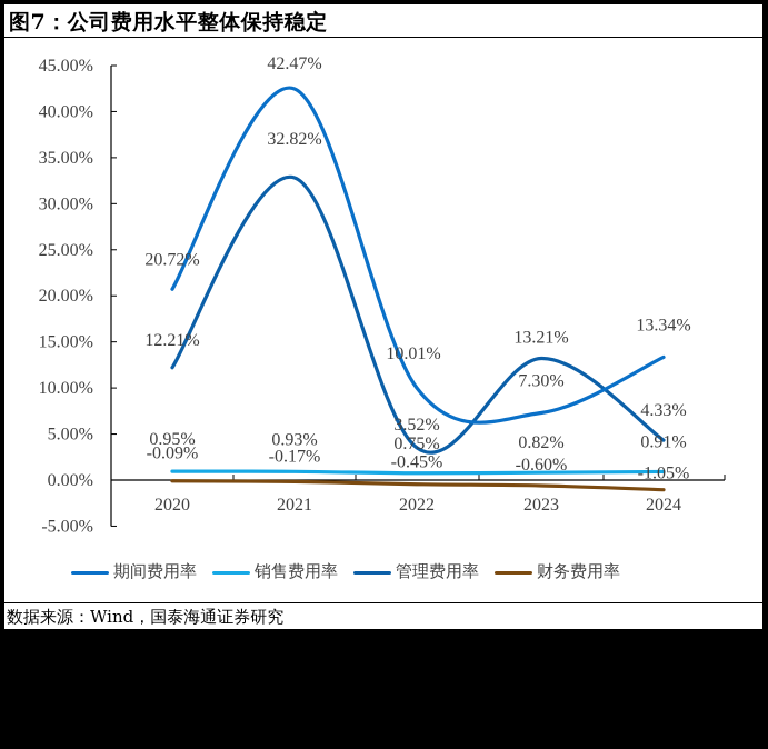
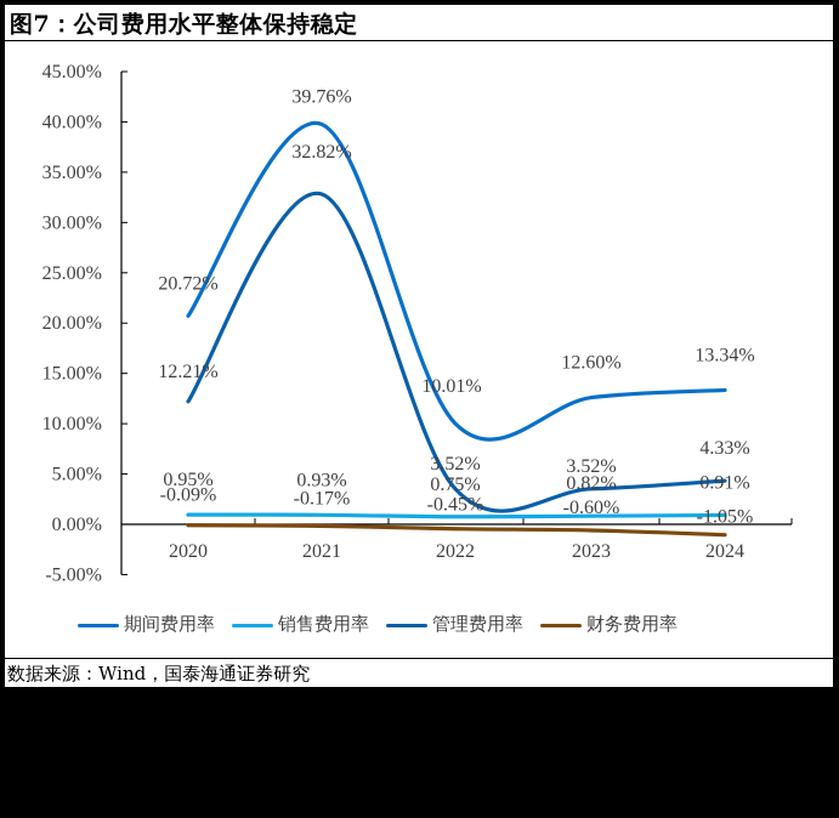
期间费用率/2021: 42.47% -> 39.76%
期间费用率/2023: 7.30% -> 12.60%
管理费用率/2023: 13.21% -> 3.52%
